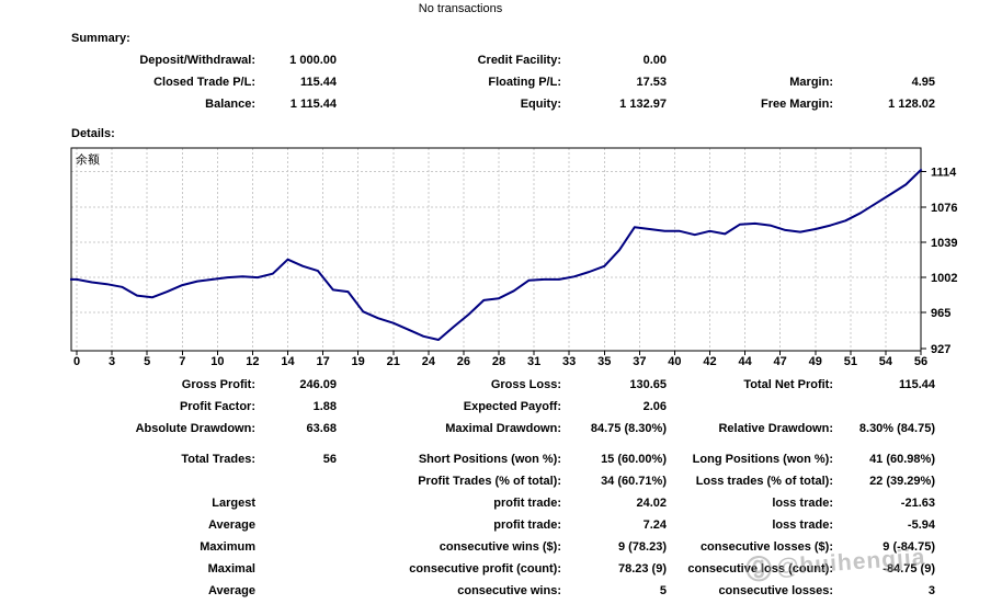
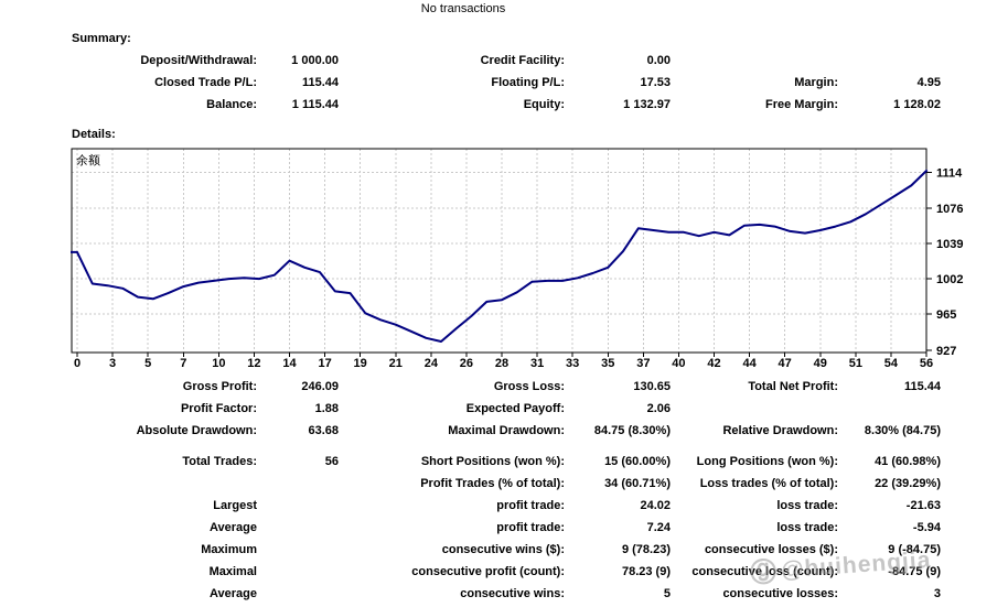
0: 1000 -> 1030
